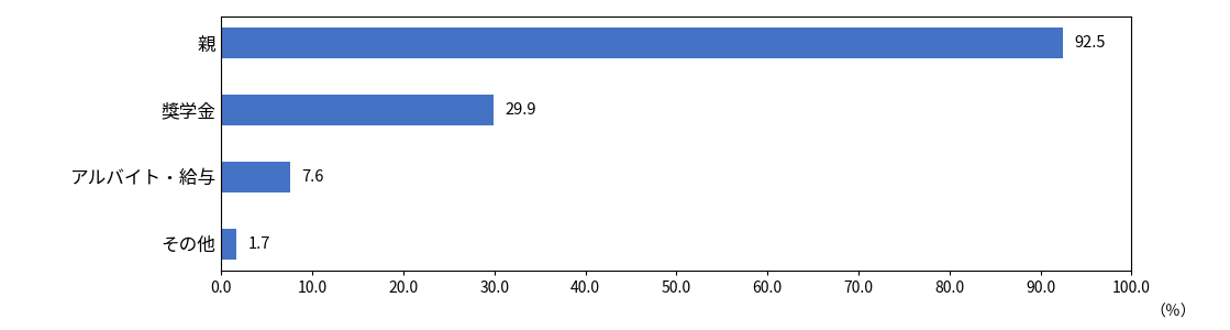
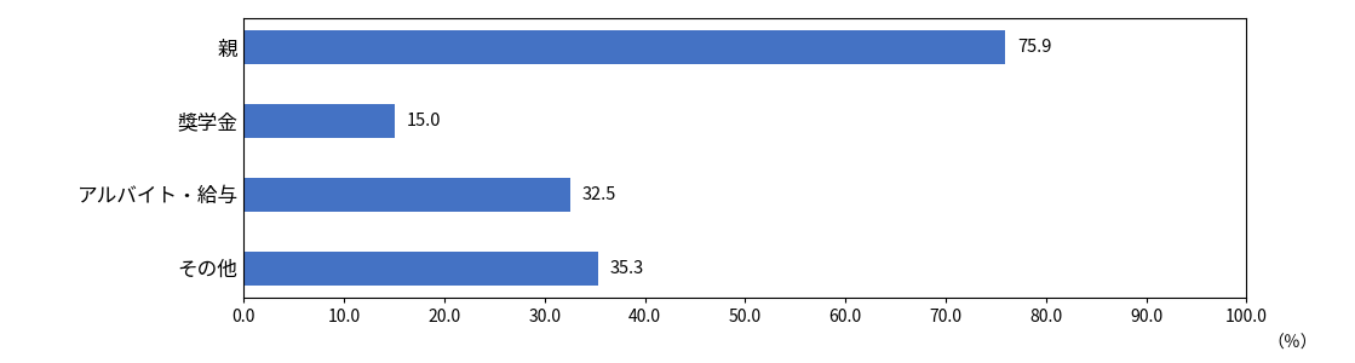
親: 92.5 -> 75.9
獎学金: 29.9 -> 15.0
アルバイト・給与: 7.6 -> 32.5
その他: 1.7 -> 35.3
